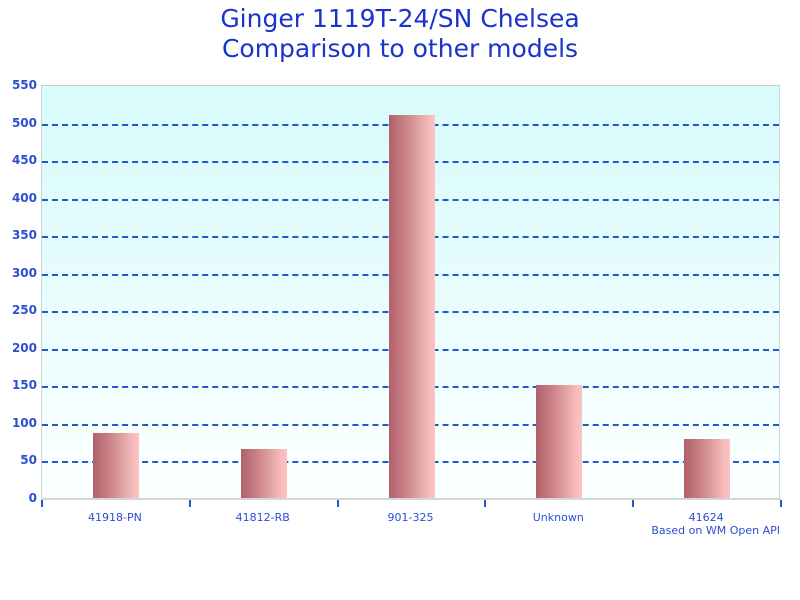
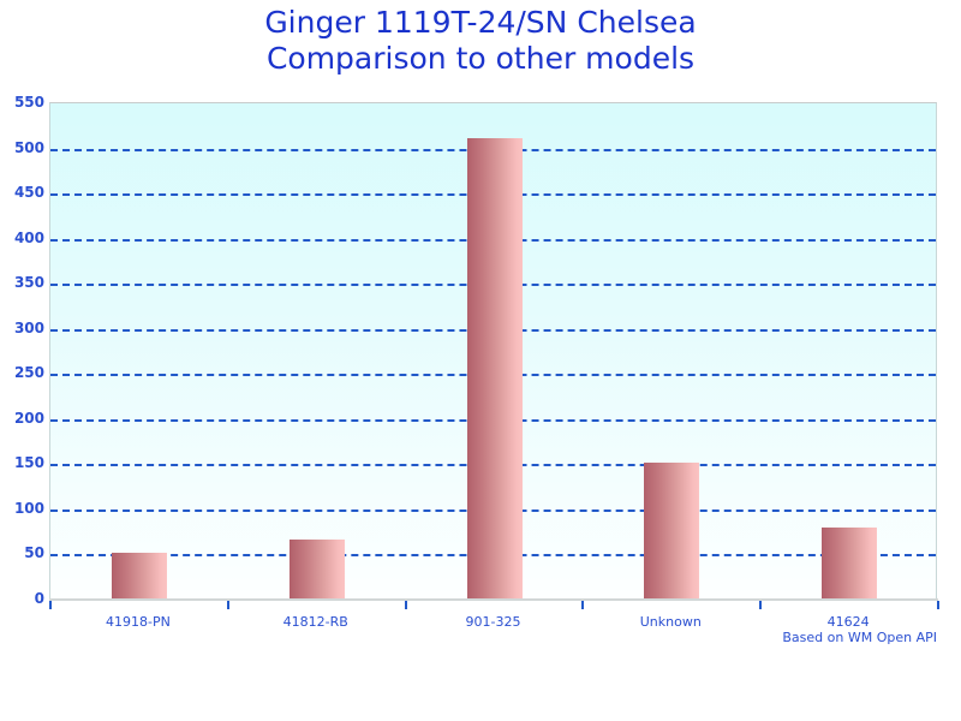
41918-PN: 90 -> 50
